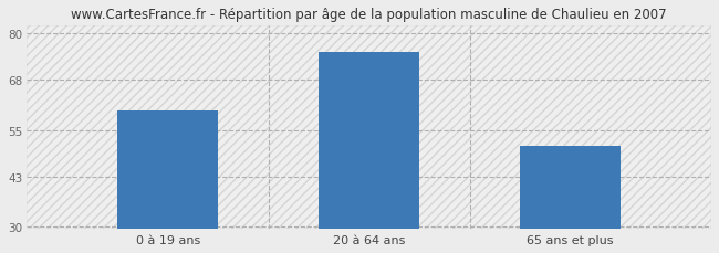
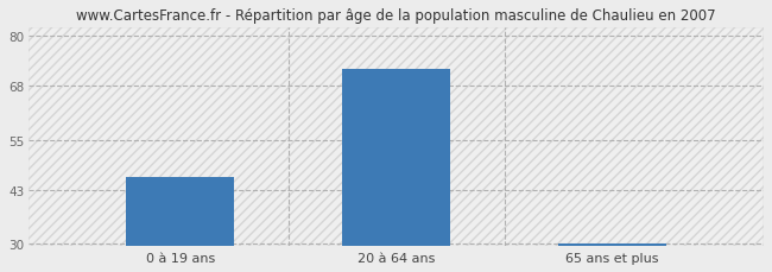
0 à 19 ans: 60.0 -> 46.0
20 à 64 ans: 75.0 -> 72.0
65 ans et plus: 51.0 -> 30.2
